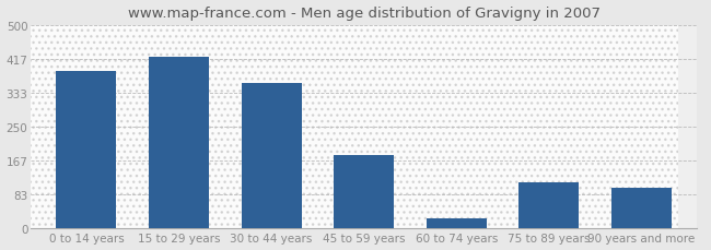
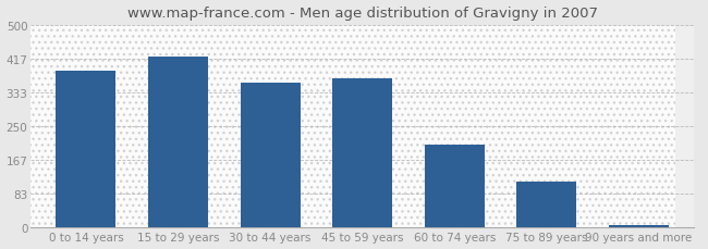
45 to 59 years: 180 -> 368
60 to 74 years: 25 -> 205
90 years and more: 100 -> 5
